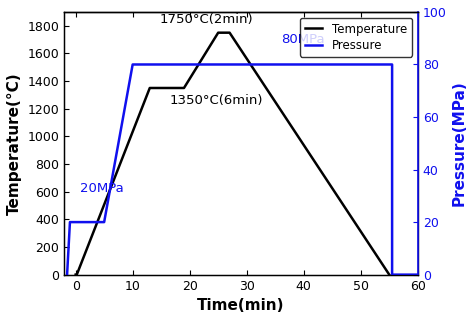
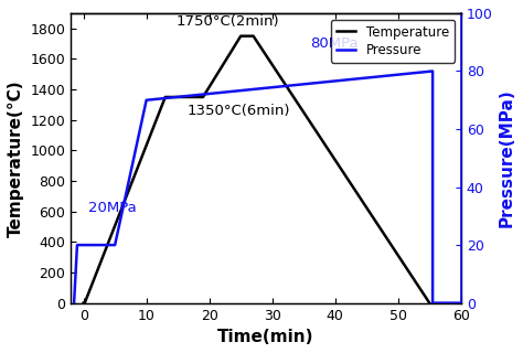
Pressure/10: 80 -> 70
